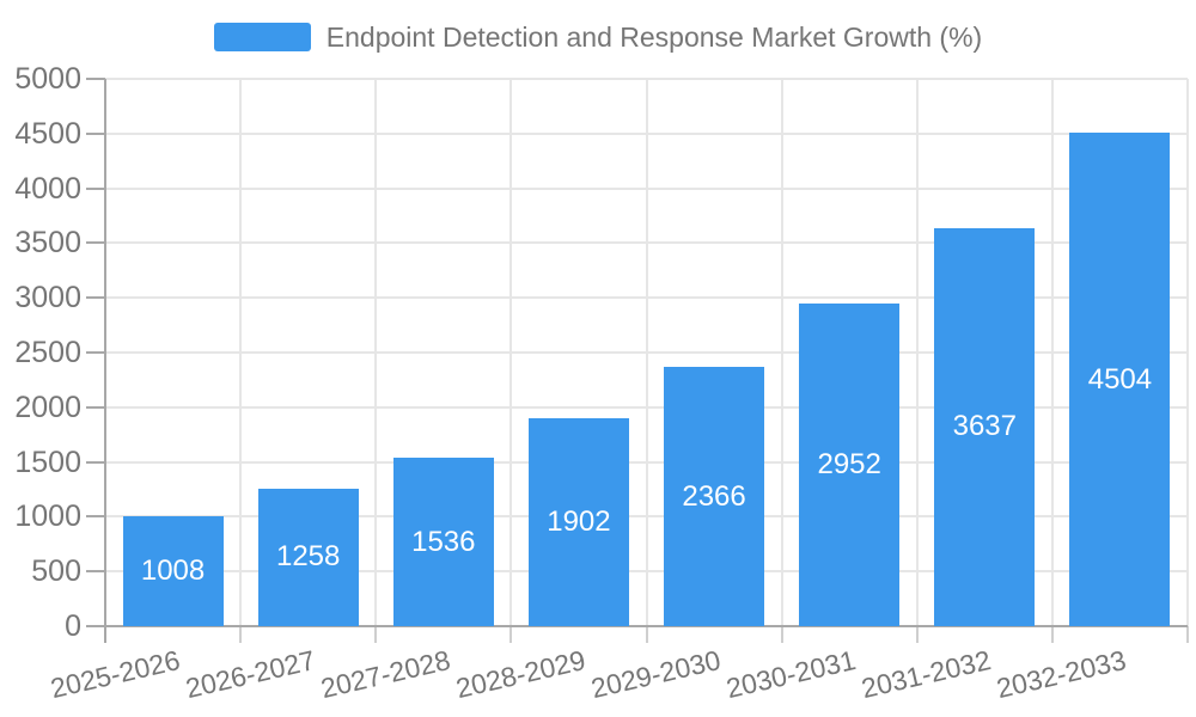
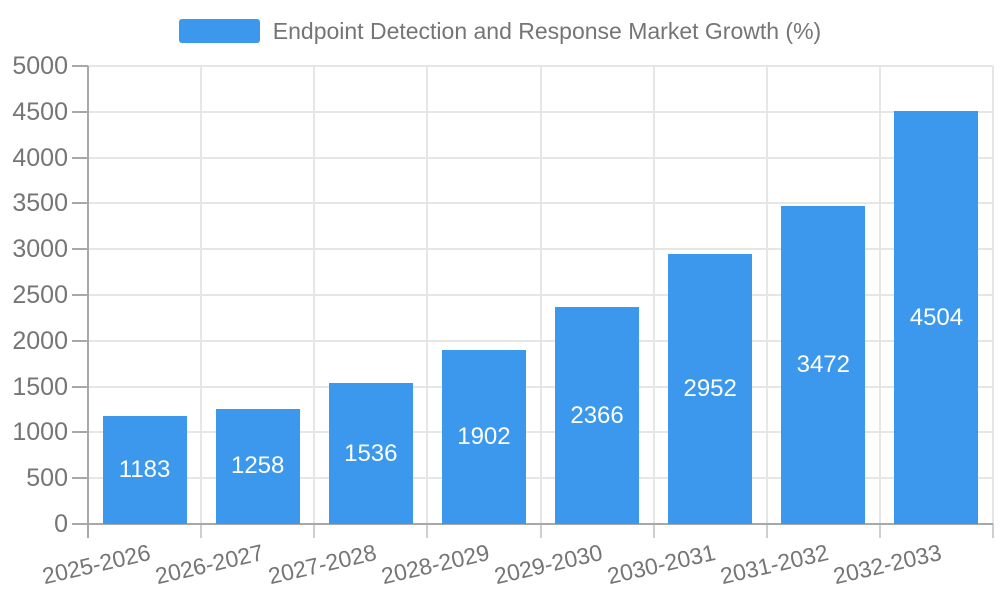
2025-2026: 1008 -> 1183
2031-2032: 3637 -> 3472
